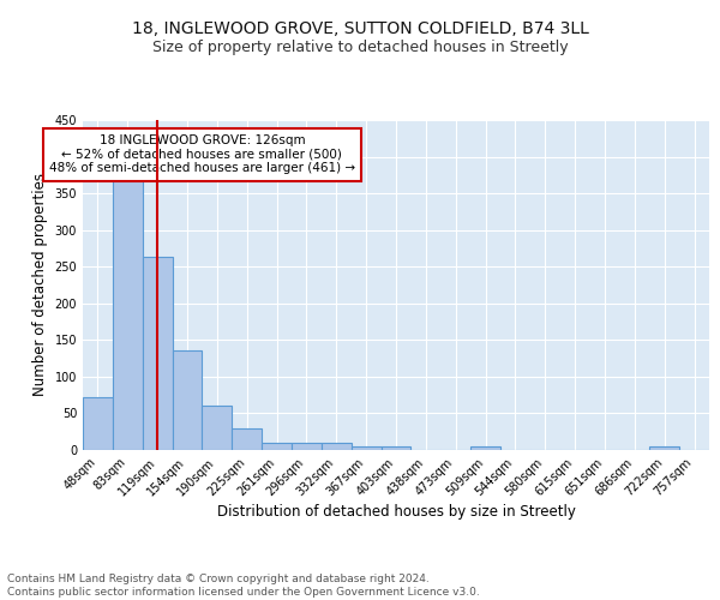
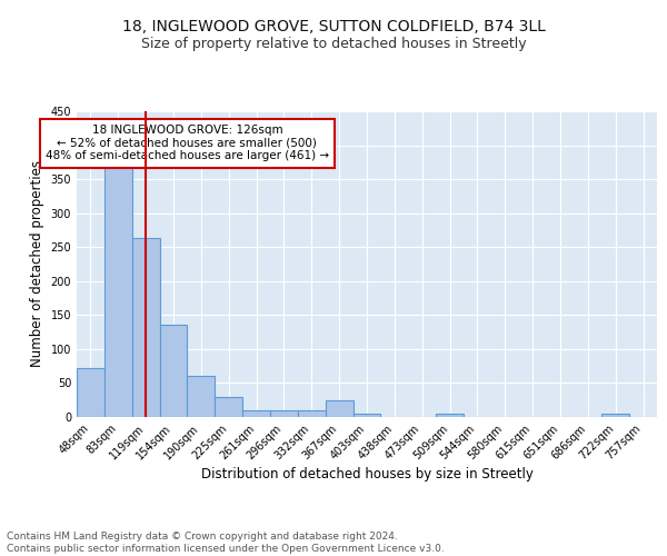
367sqm: 5 -> 24
